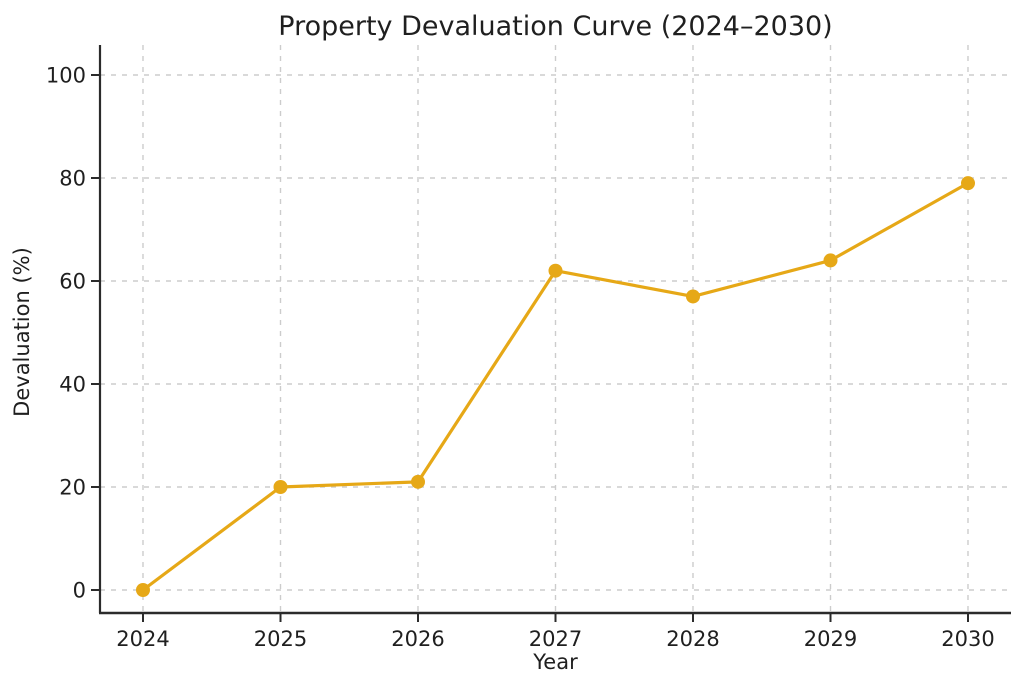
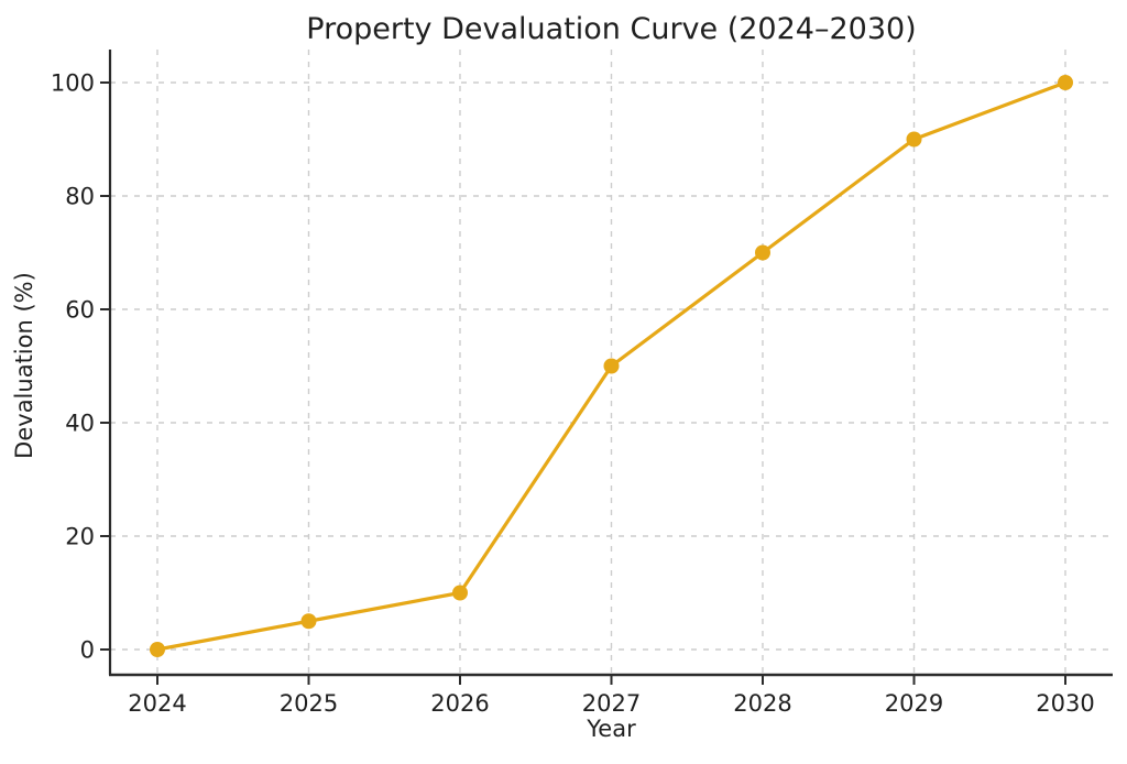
2025: 20 -> 5
2026: 21 -> 10
2027: 62 -> 50
2028: 57 -> 70
2029: 64 -> 90
2030: 79 -> 100
